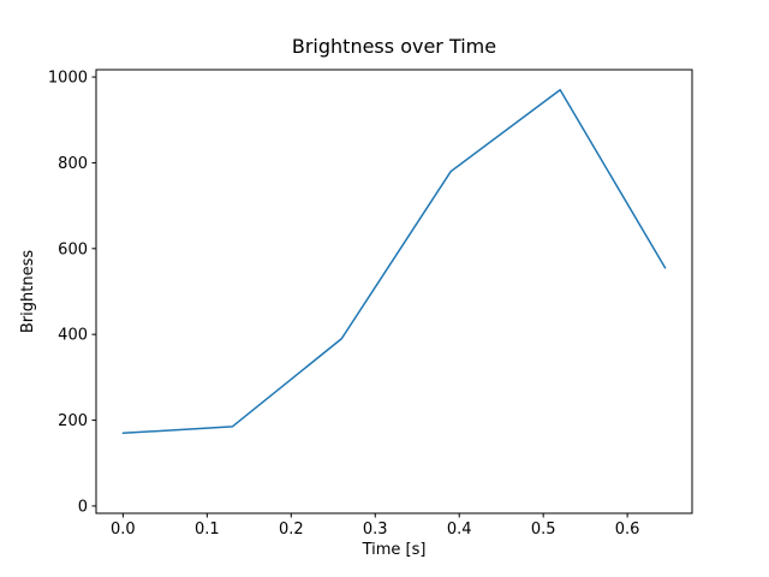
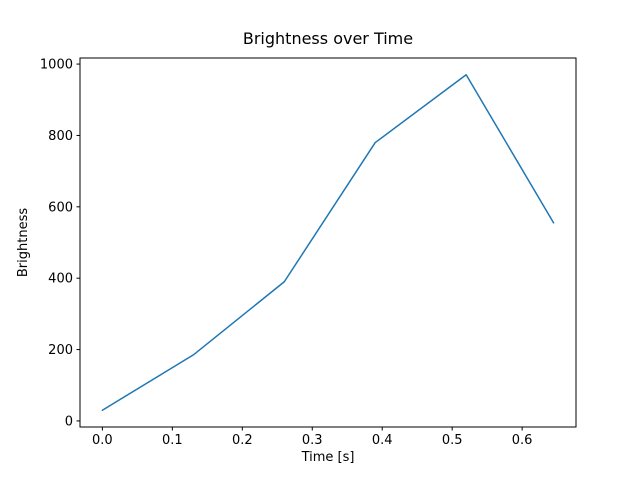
0.0: 170 -> 30
